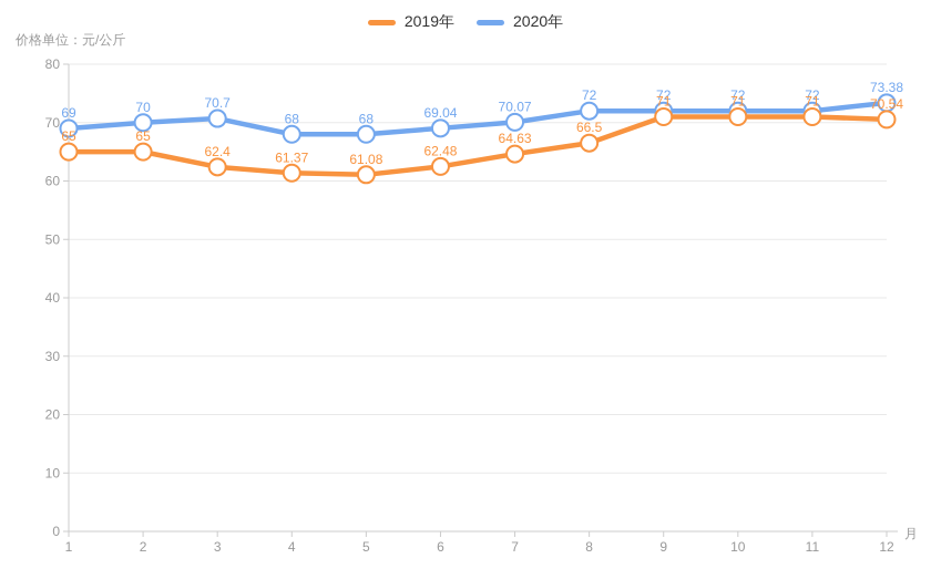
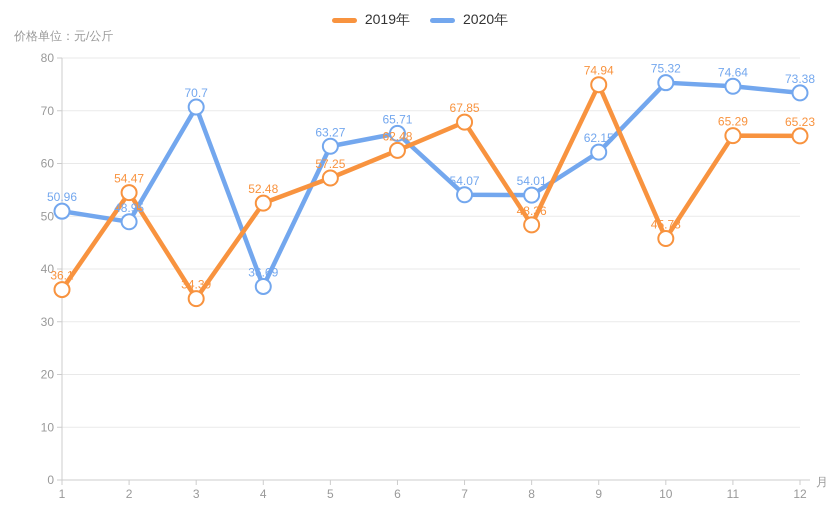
2019年/1: 65 -> 36.1
2020年/1: 69 -> 50.96
2019年/2: 65 -> 54.47
2020年/2: 70 -> 48.95
2019年/3: 62.4 -> 34.39
2019年/4: 61.37 -> 52.48
2020年/4: 68 -> 36.69
2019年/5: 61.08 -> 57.25
2020年/5: 68 -> 63.27
2020年/6: 69.04 -> 65.71
2019年/7: 64.63 -> 67.85
2020年/7: 70.07 -> 54.07
2019年/8: 66.5 -> 48.36
2020年/8: 72 -> 54.01
2019年/9: 71 -> 74.94
2020年/9: 72 -> 62.15
2019年/10: 71 -> 45.78
2020年/10: 72 -> 75.32
2019年/11: 71 -> 65.29
2020年/11: 72 -> 74.64
2019年/12: 70.54 -> 65.23
